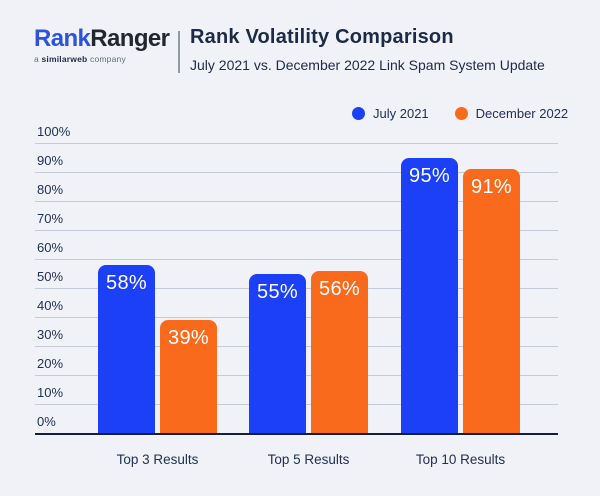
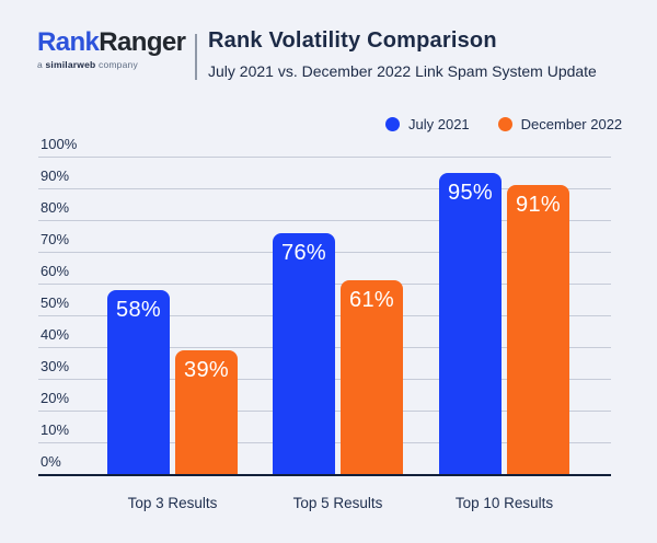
July 2021/Top 5 Results: 55% -> 76%
December 2022/Top 5 Results: 56% -> 61%
